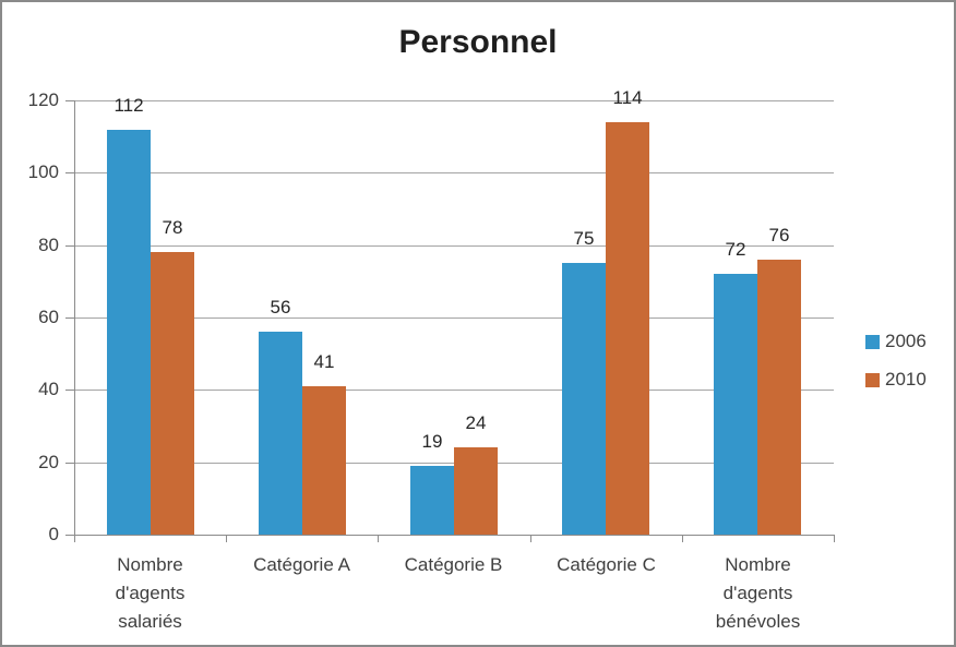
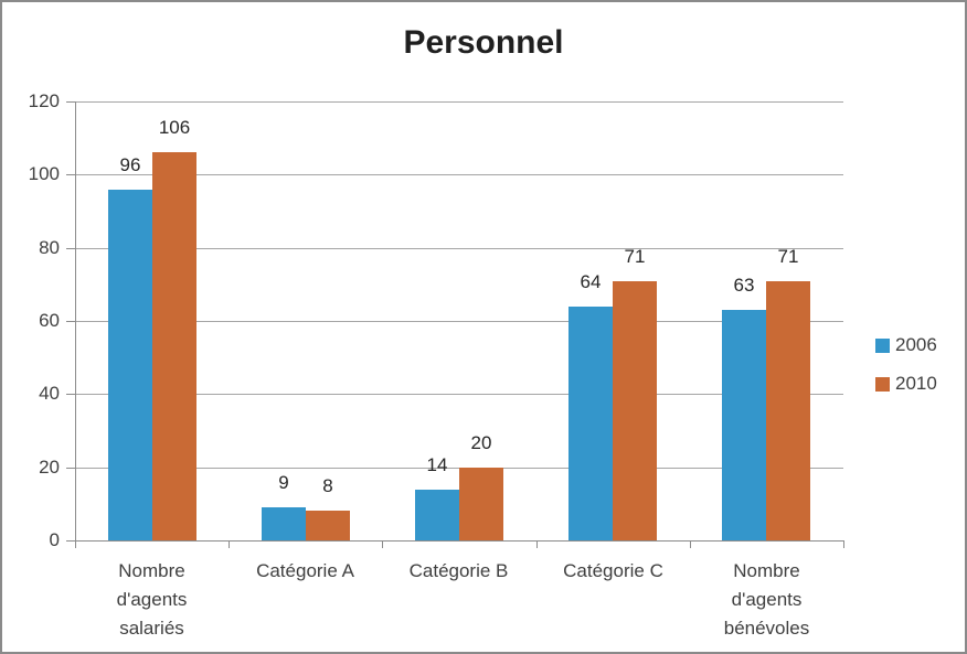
2006/Nombre d'agents salariés: 112 -> 96
2010/Nombre d'agents salariés: 78 -> 106
2006/Catégorie A: 56 -> 9
2010/Catégorie A: 41 -> 8
2006/Catégorie B: 19 -> 14
2010/Catégorie B: 24 -> 20
2006/Catégorie C: 75 -> 64
2010/Catégorie C: 114 -> 71
2006/Nombre d'agents bénévoles: 72 -> 63
2010/Nombre d'agents bénévoles: 76 -> 71
